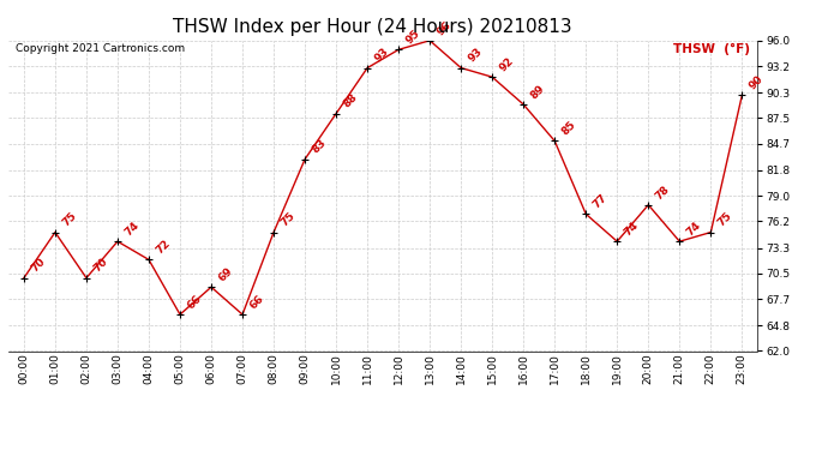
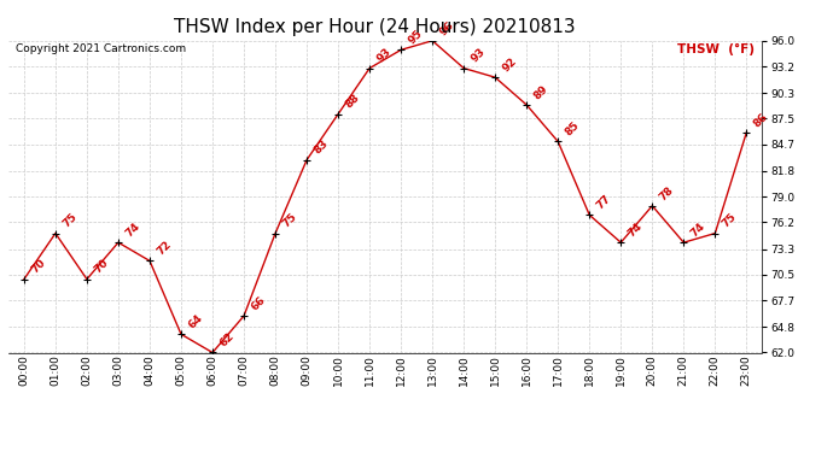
05:00: 66 -> 64
06:00: 69 -> 62
23:00: 90 -> 86
